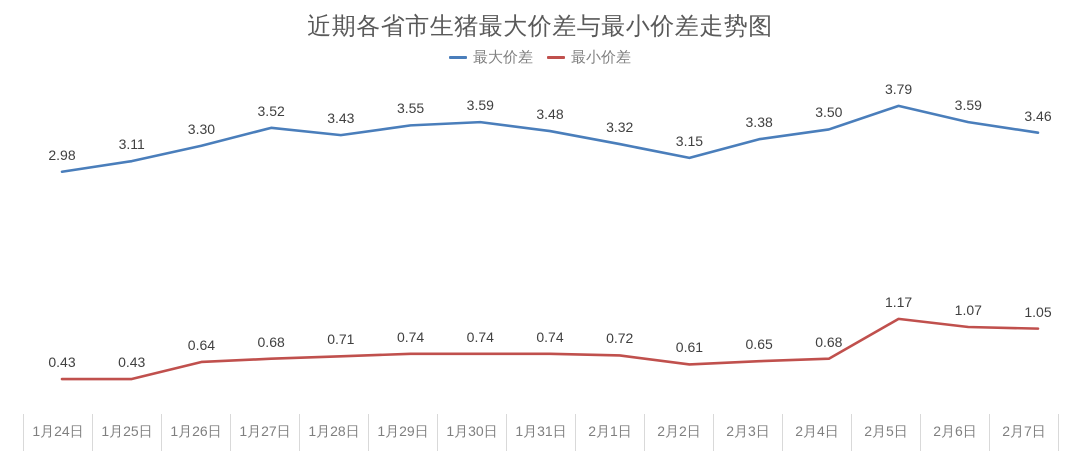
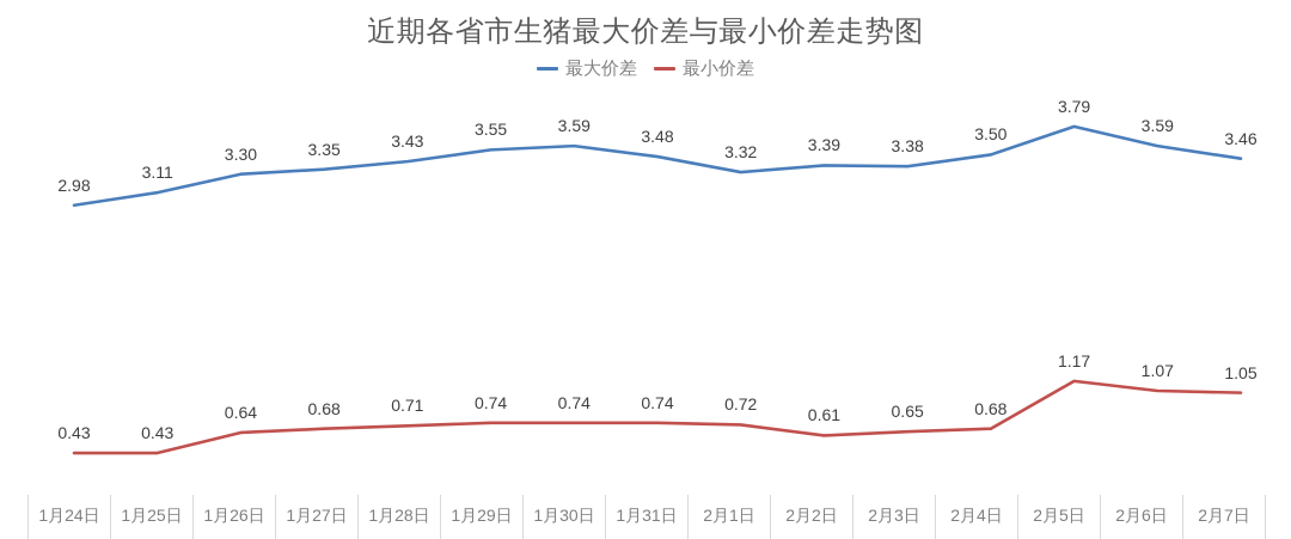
最大价差/1月27日: 3.52 -> 3.35
最大价差/2月2日: 3.15 -> 3.39
